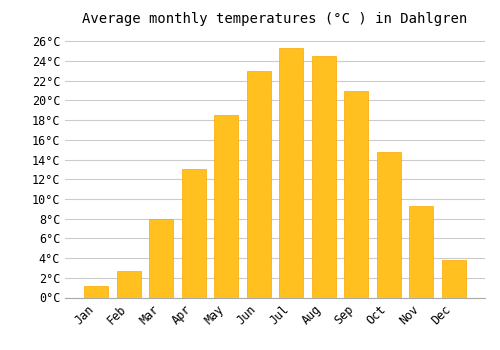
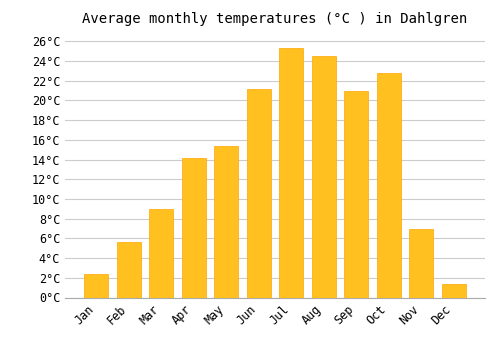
Jan: 1.2°C -> 2.4°C
Feb: 2.7°C -> 5.6°C
Mar: 8.0°C -> 9.0°C
Apr: 13.0°C -> 14.2°C
May: 18.5°C -> 15.4°C
Jun: 23.0°C -> 21.2°C
Oct: 14.8°C -> 22.8°C
Nov: 9.3°C -> 7.0°C
Dec: 3.8°C -> 1.4°C
